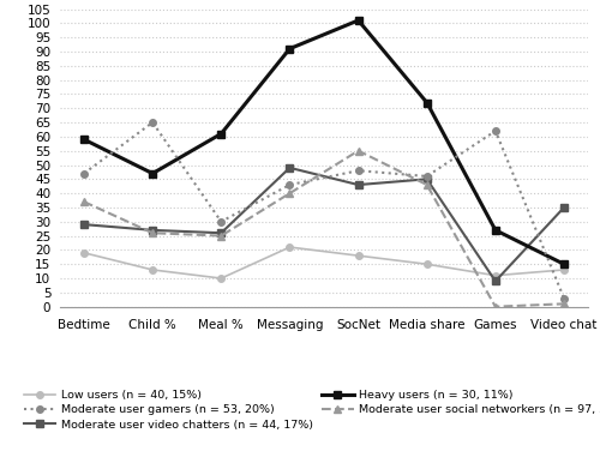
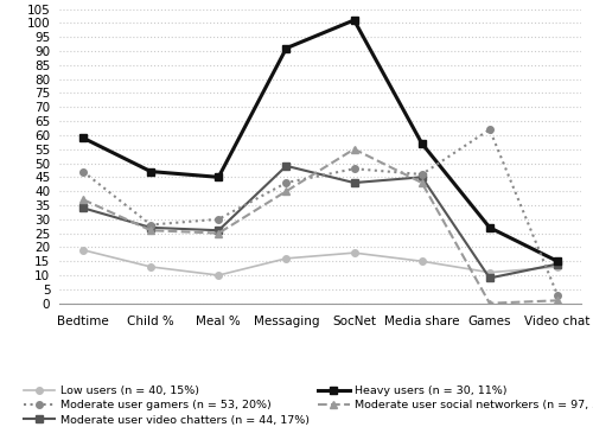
Moderate user video chatters (n = 44, 17%)/Bedtime: 29 -> 34
Moderate user gamers (n = 53, 20%)/Child %: 65 -> 28
Heavy users (n = 30, 11%)/Meal %: 61 -> 45
Low users (n = 40, 15%)/Messaging: 21 -> 16
Heavy users (n = 30, 11%)/Media share: 72 -> 57
Moderate user video chatters (n = 44, 17%)/Video chat: 35 -> 14
